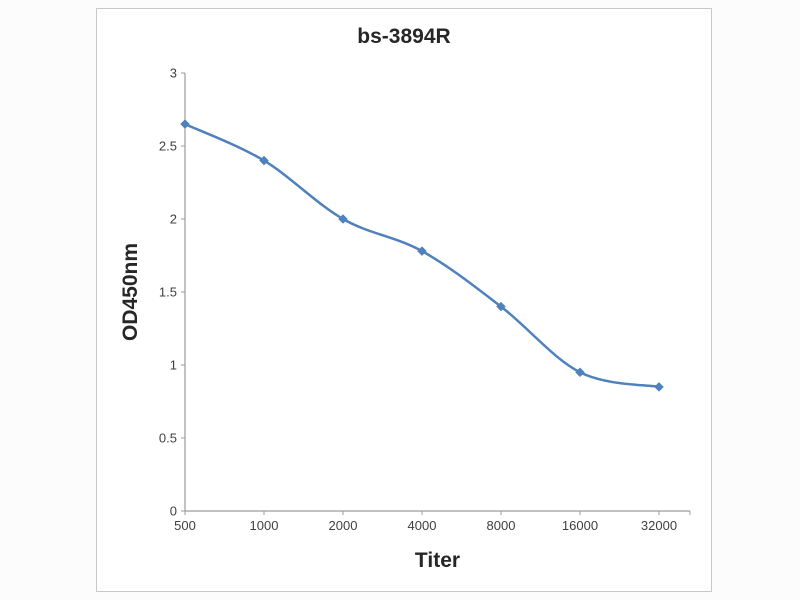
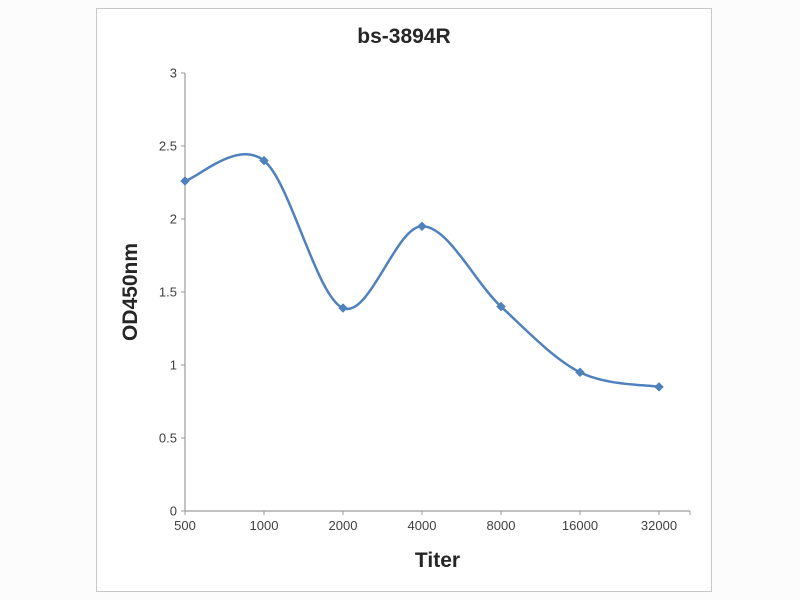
500: 2.65 -> 2.26
2000: 2.00 -> 1.39
4000: 1.78 -> 1.95
